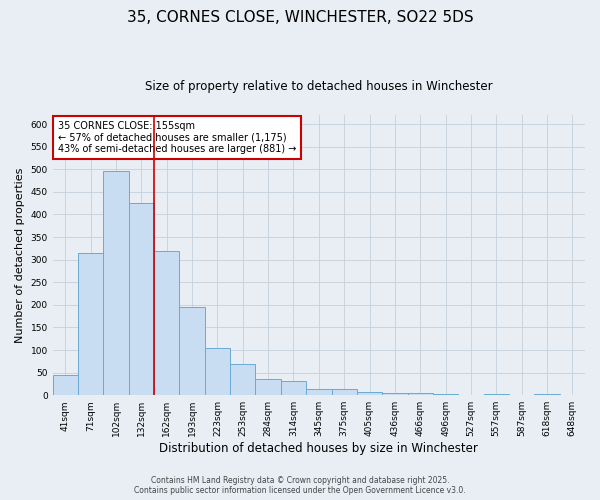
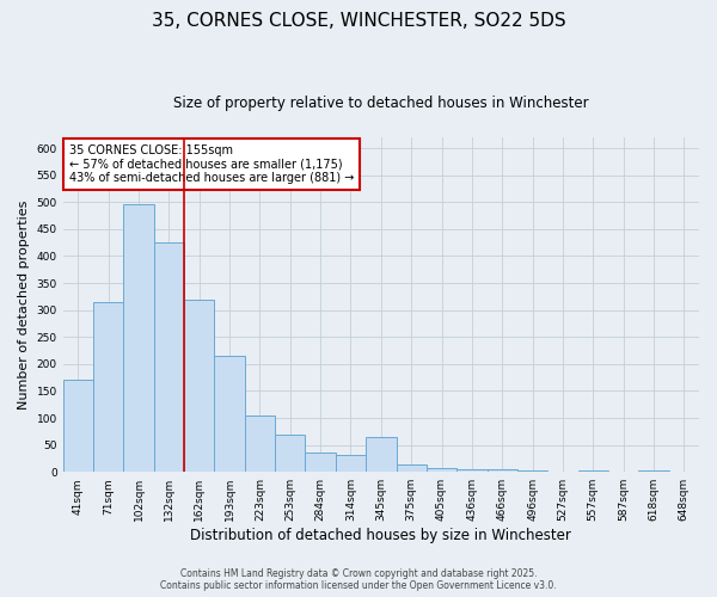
41sqm: 45 -> 170
193sqm: 195 -> 215
345sqm: 13 -> 65
